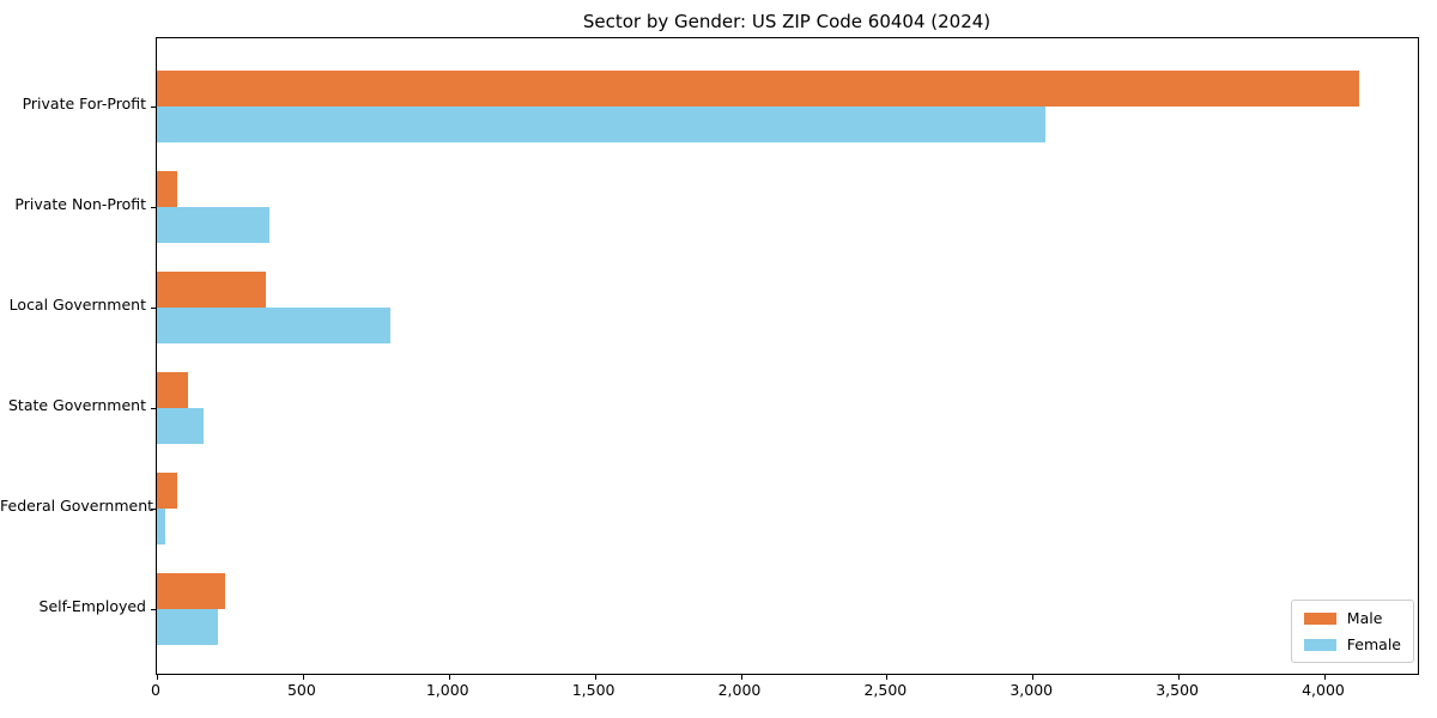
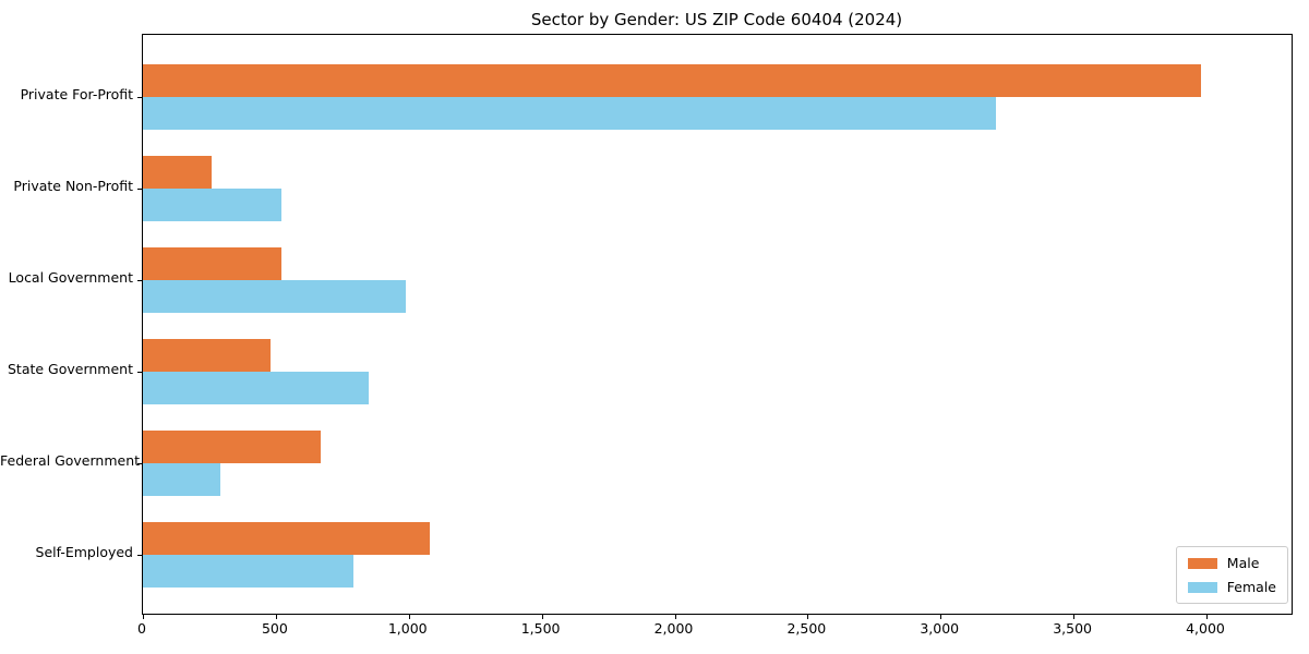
Male/Private For-Profit: 4120 -> 3980
Female/Private For-Profit: 3040 -> 3210
Male/Private Non-Profit: 70 -> 260
Female/Private Non-Profit: 380 -> 520
Male/Local Government: 380 -> 520
Female/Local Government: 800 -> 990
Male/State Government: 100 -> 480
Female/State Government: 160 -> 850
Male/Federal Government: 70 -> 670
Female/Federal Government: 30 -> 290
Male/Self-Employed: 240 -> 1080
Female/Self-Employed: 210 -> 790
